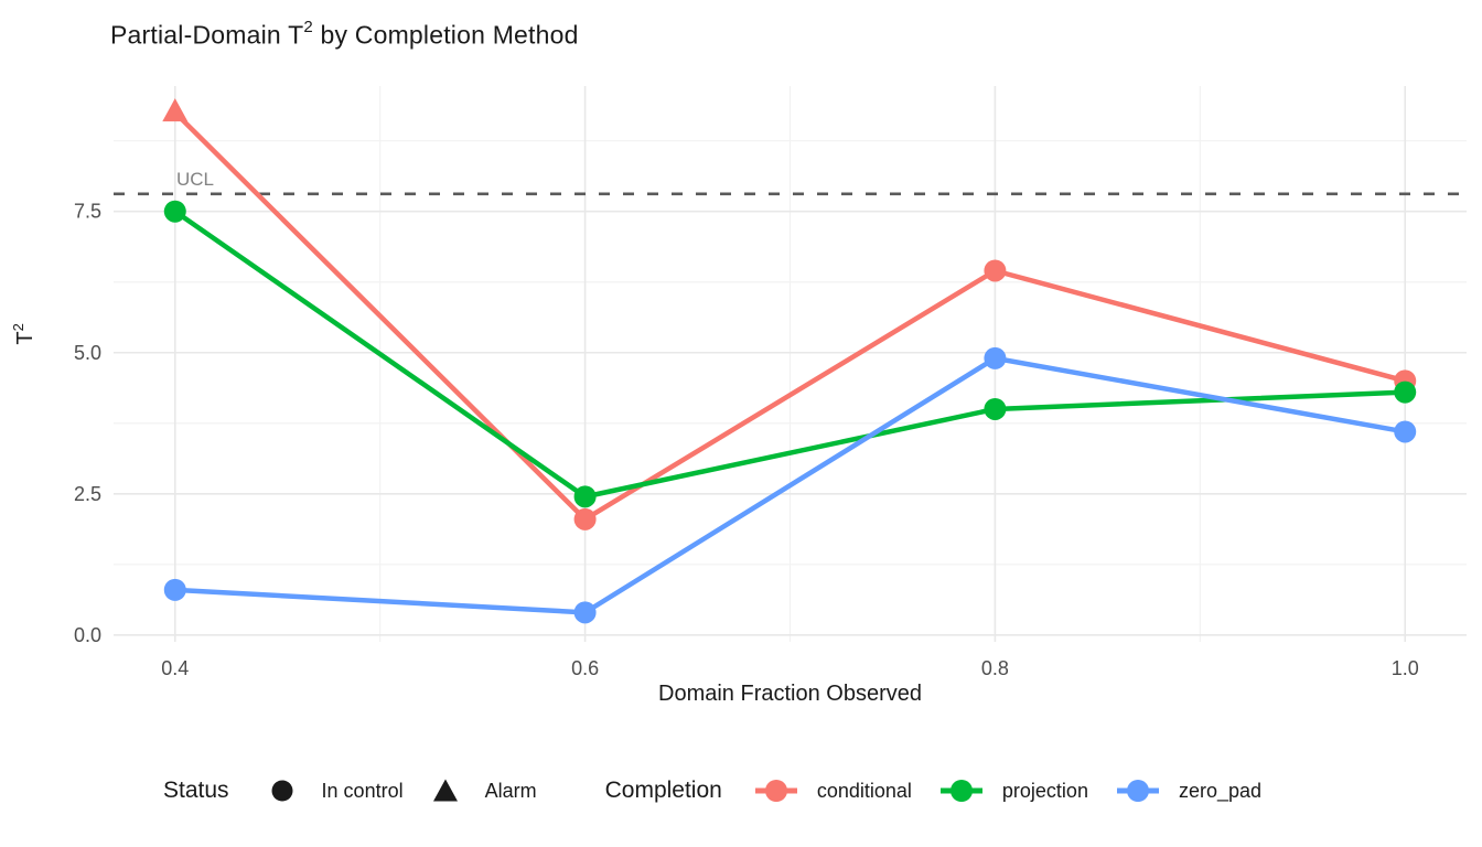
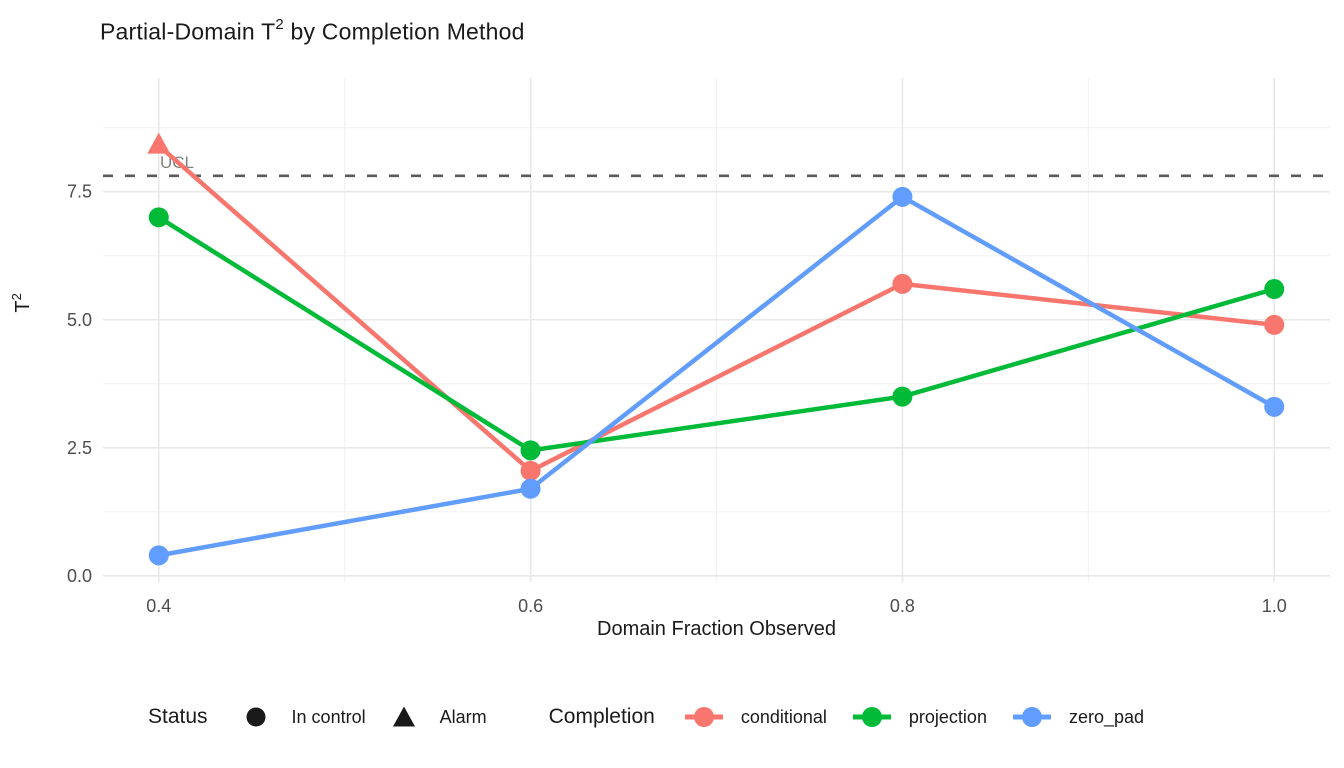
conditional/0.4: 9.2 -> 8.4
projection/0.4: 7.5 -> 7.0
zero_pad/0.4: 0.8 -> 0.4
zero_pad/0.6: 0.4 -> 1.7
conditional/0.8: 6.5 -> 5.7
projection/0.8: 4.0 -> 3.5
zero_pad/0.8: 4.9 -> 7.4
conditional/1.0: 4.5 -> 4.9
projection/1.0: 4.3 -> 5.6
zero_pad/1.0: 3.6 -> 3.3
